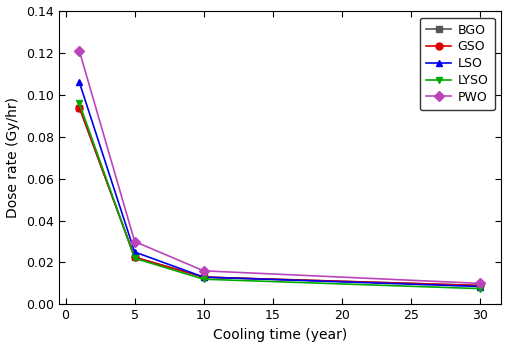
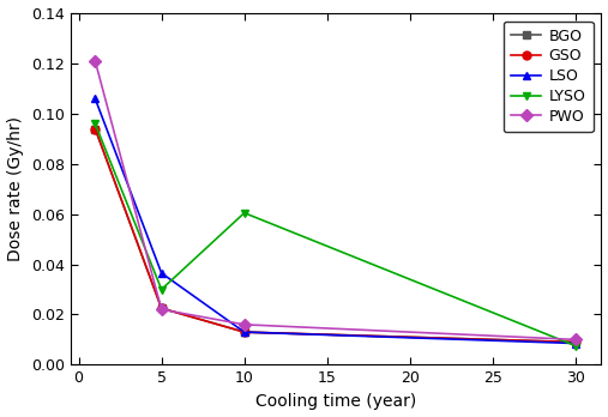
LSO/5: 0.0250 -> 0.0365
LYSO/5: 0.0220 -> 0.0300
PWO/5: 0.030 -> 0.022
LYSO/10: 0.0120 -> 0.0605
